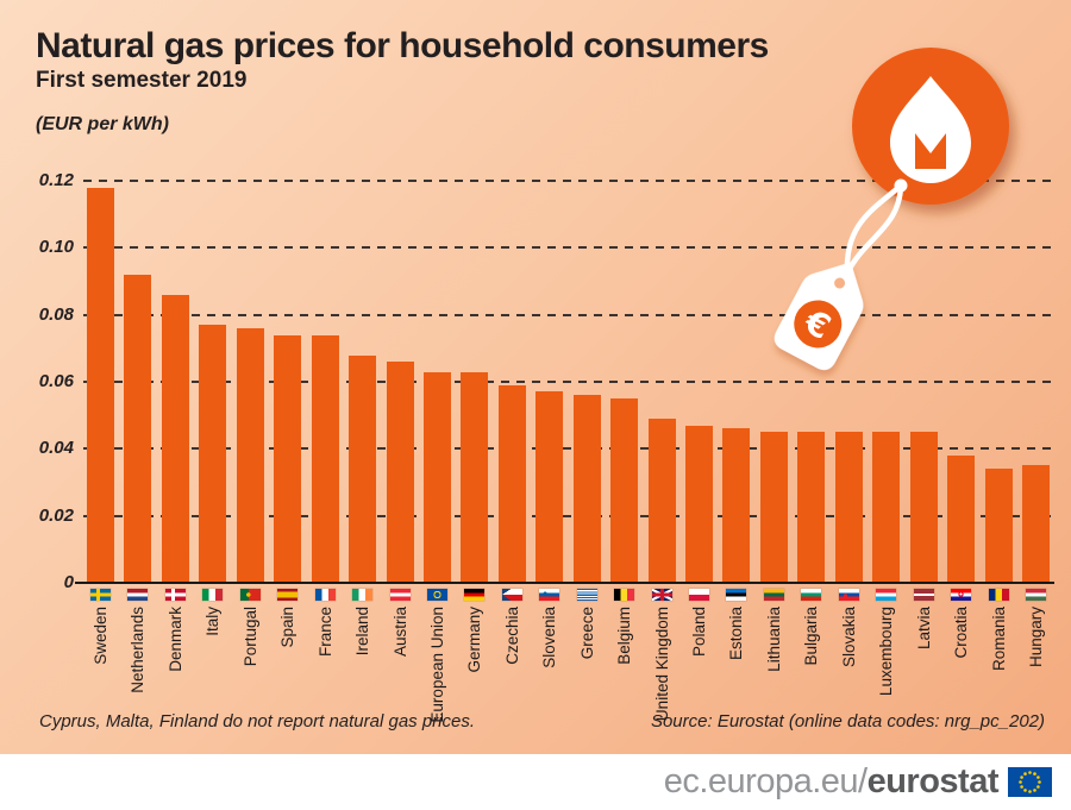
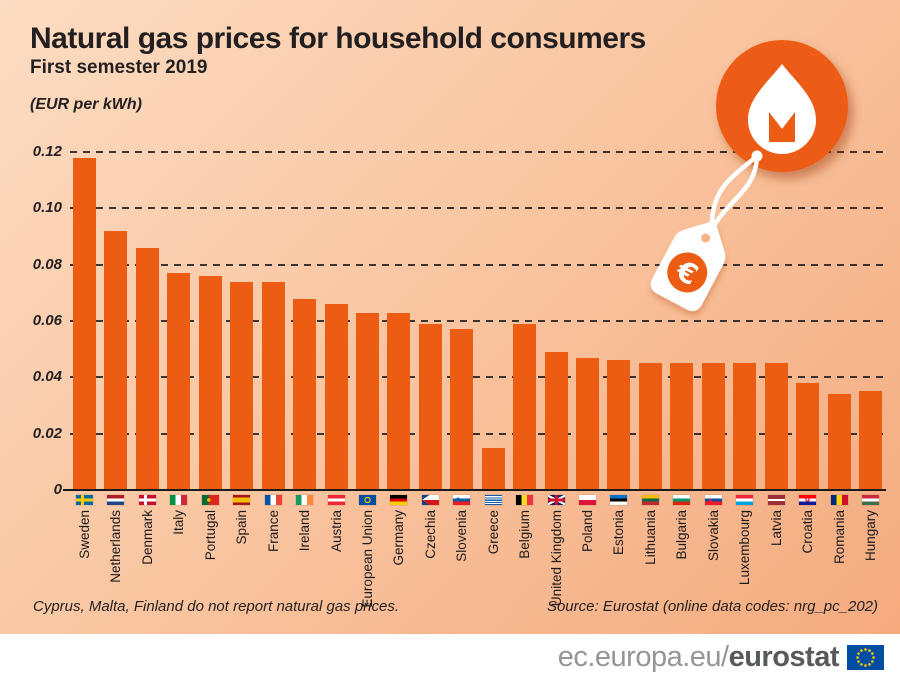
Greece: 0.056 -> 0.015
Belgium: 0.055 -> 0.059
